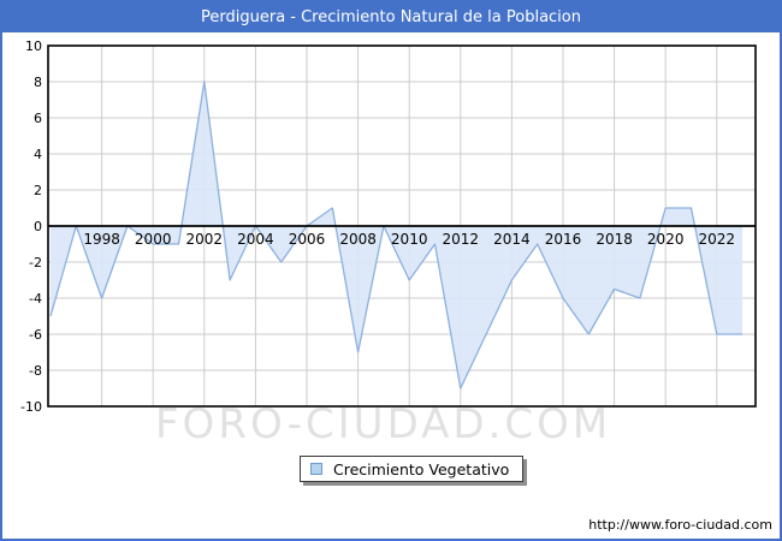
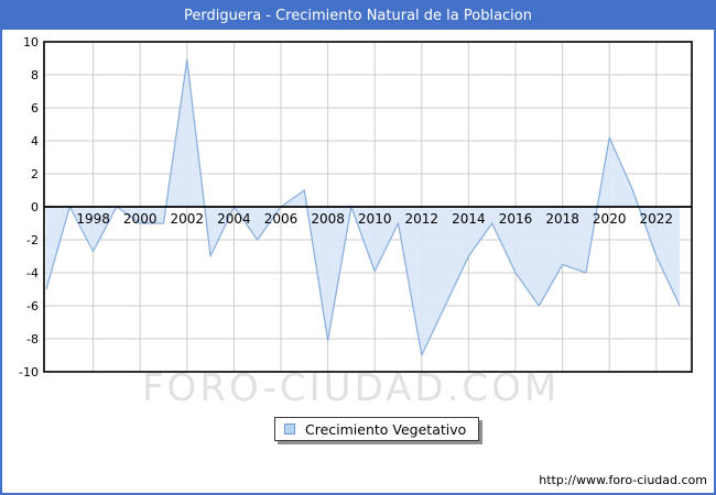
1998: -4.0 -> -2.7
2002: 8.0 -> 8.9
2008: -7.0 -> -8.1
2010: -3.0 -> -3.9
2020: 1.0 -> 4.2
2022: -6.0 -> -3.0
